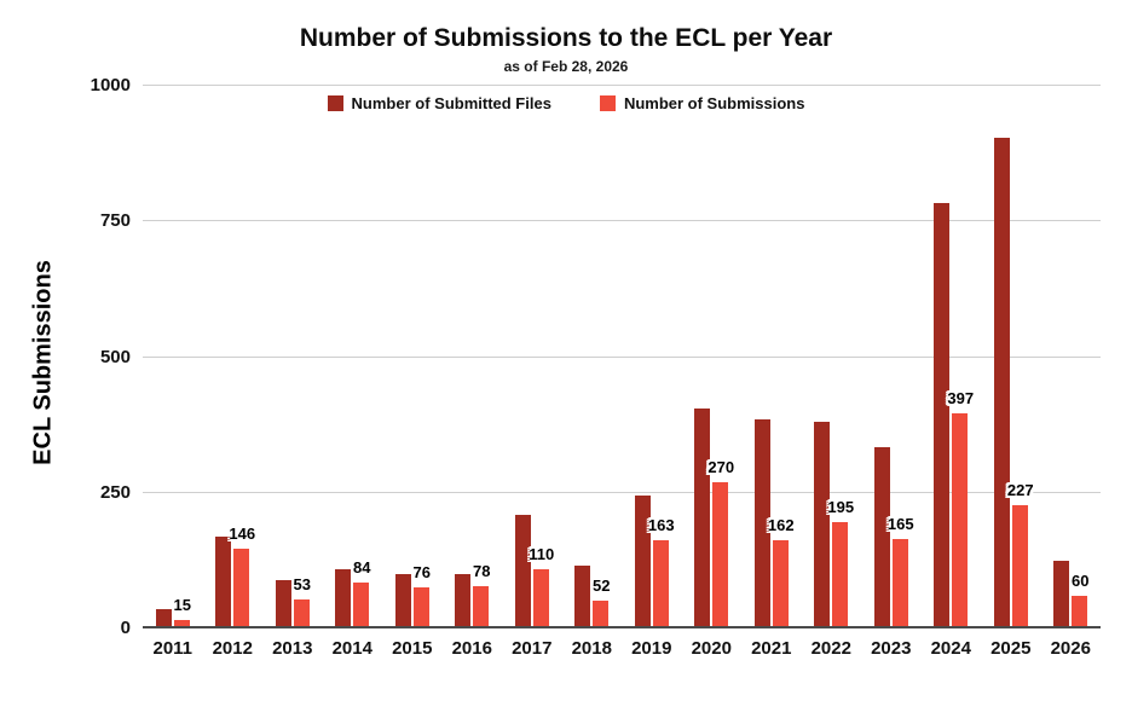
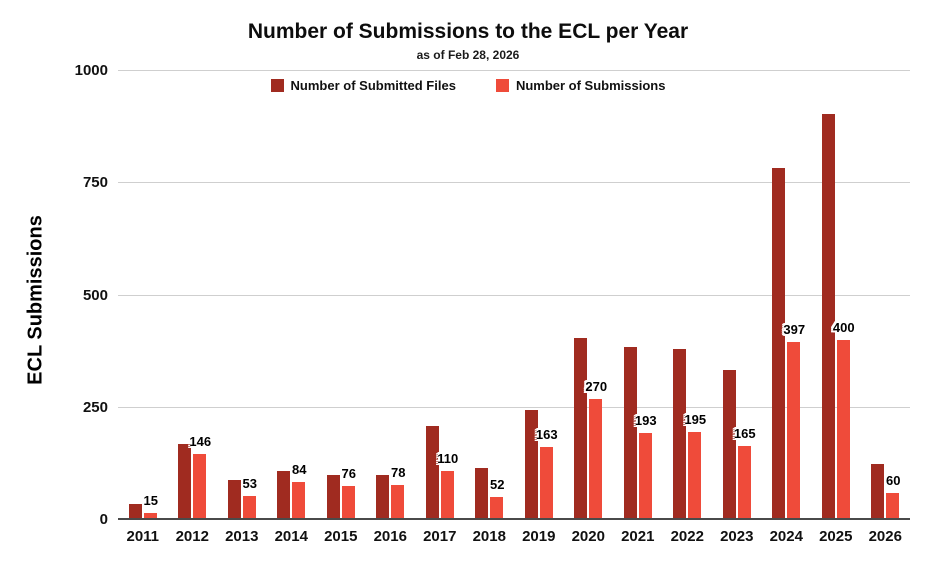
Number of Submissions/2021: 162 -> 193
Number of Submissions/2025: 227 -> 400
